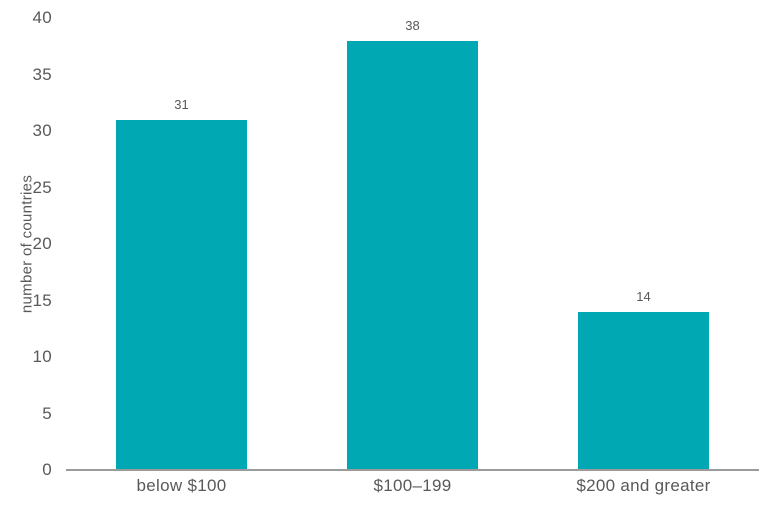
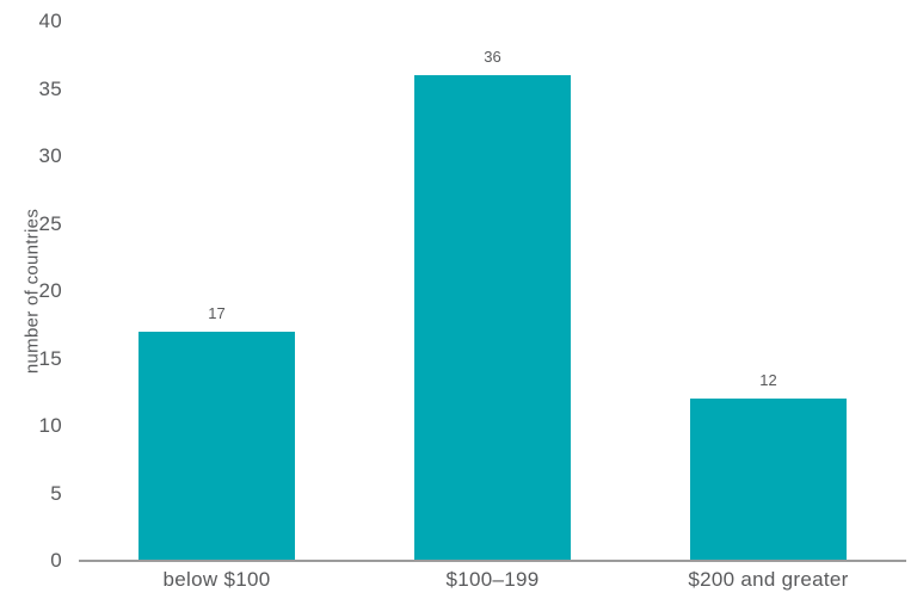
below $100: 31 -> 17
$100–199: 38 -> 36
$200 and greater: 14 -> 12
